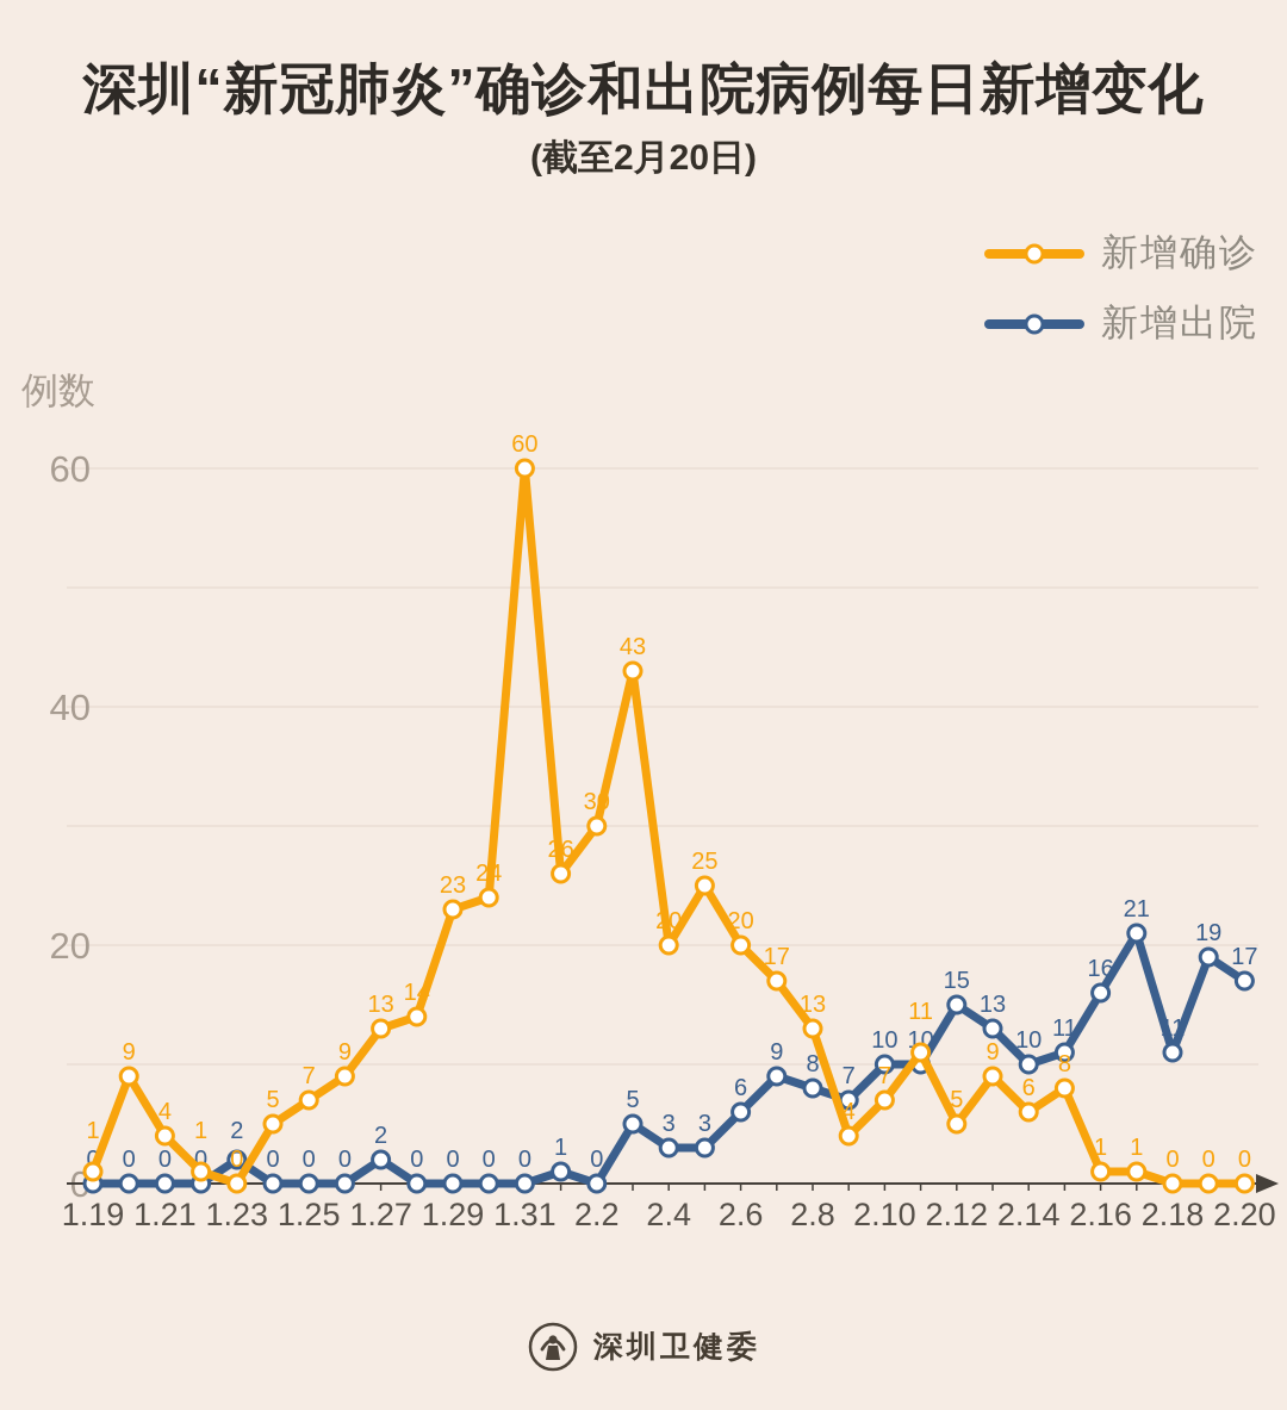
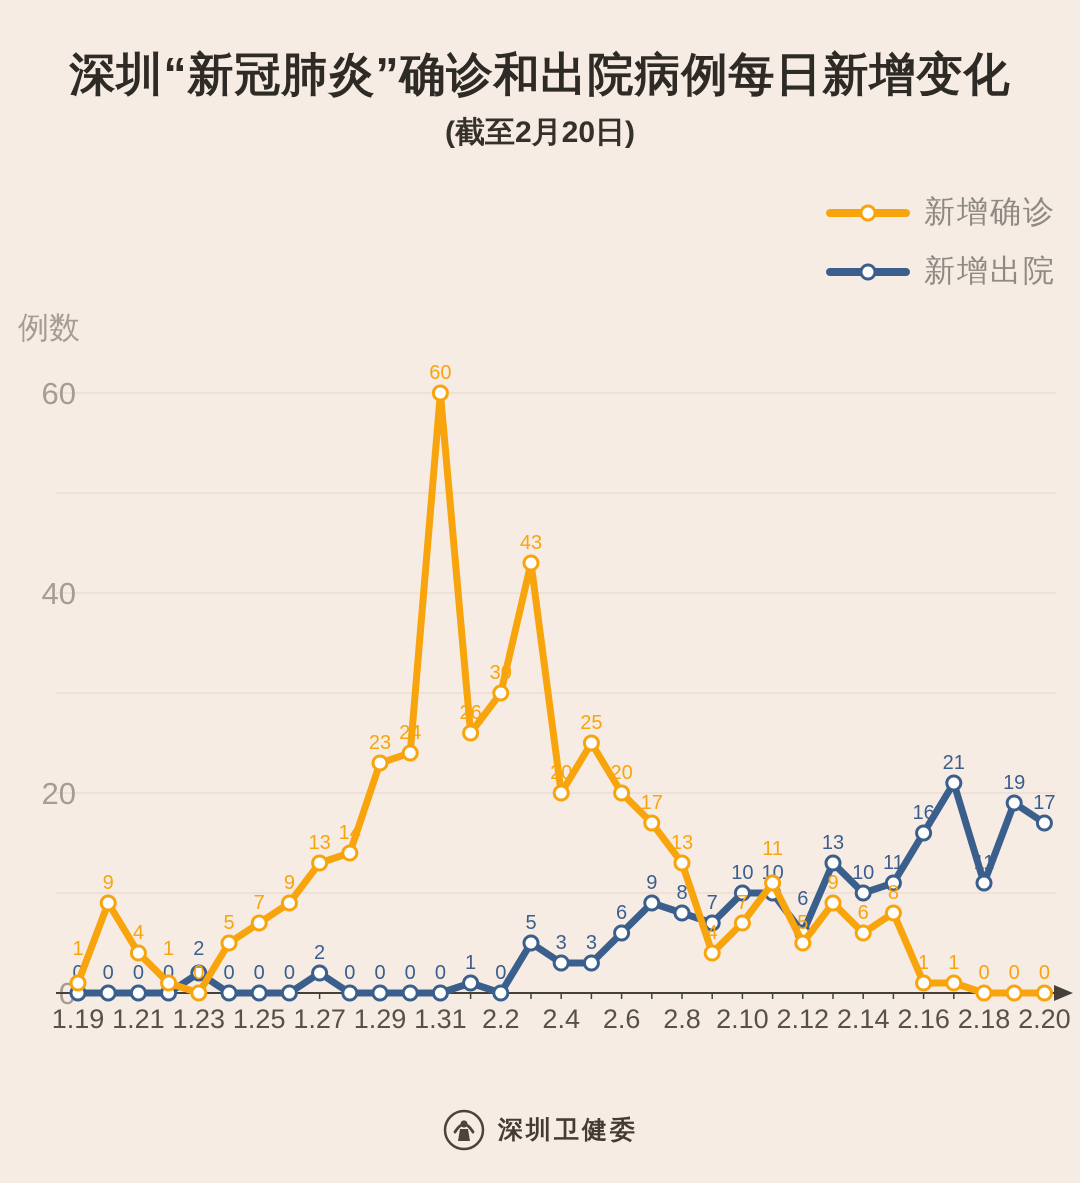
新增出院/2.12: 15 -> 6
